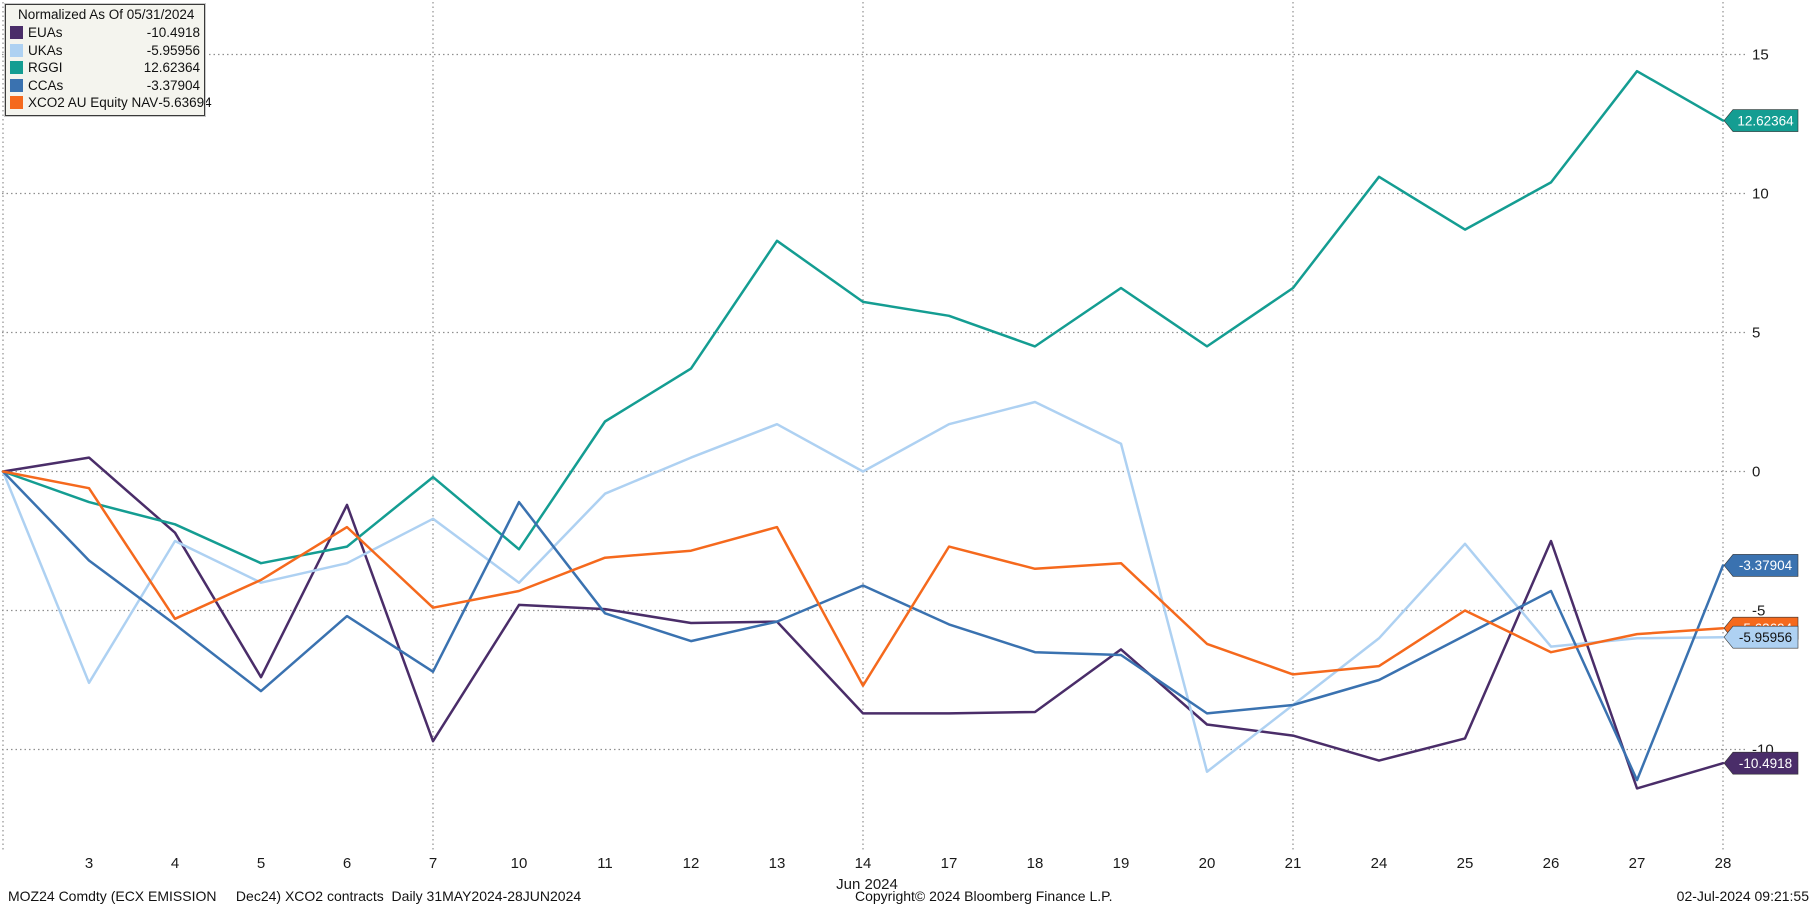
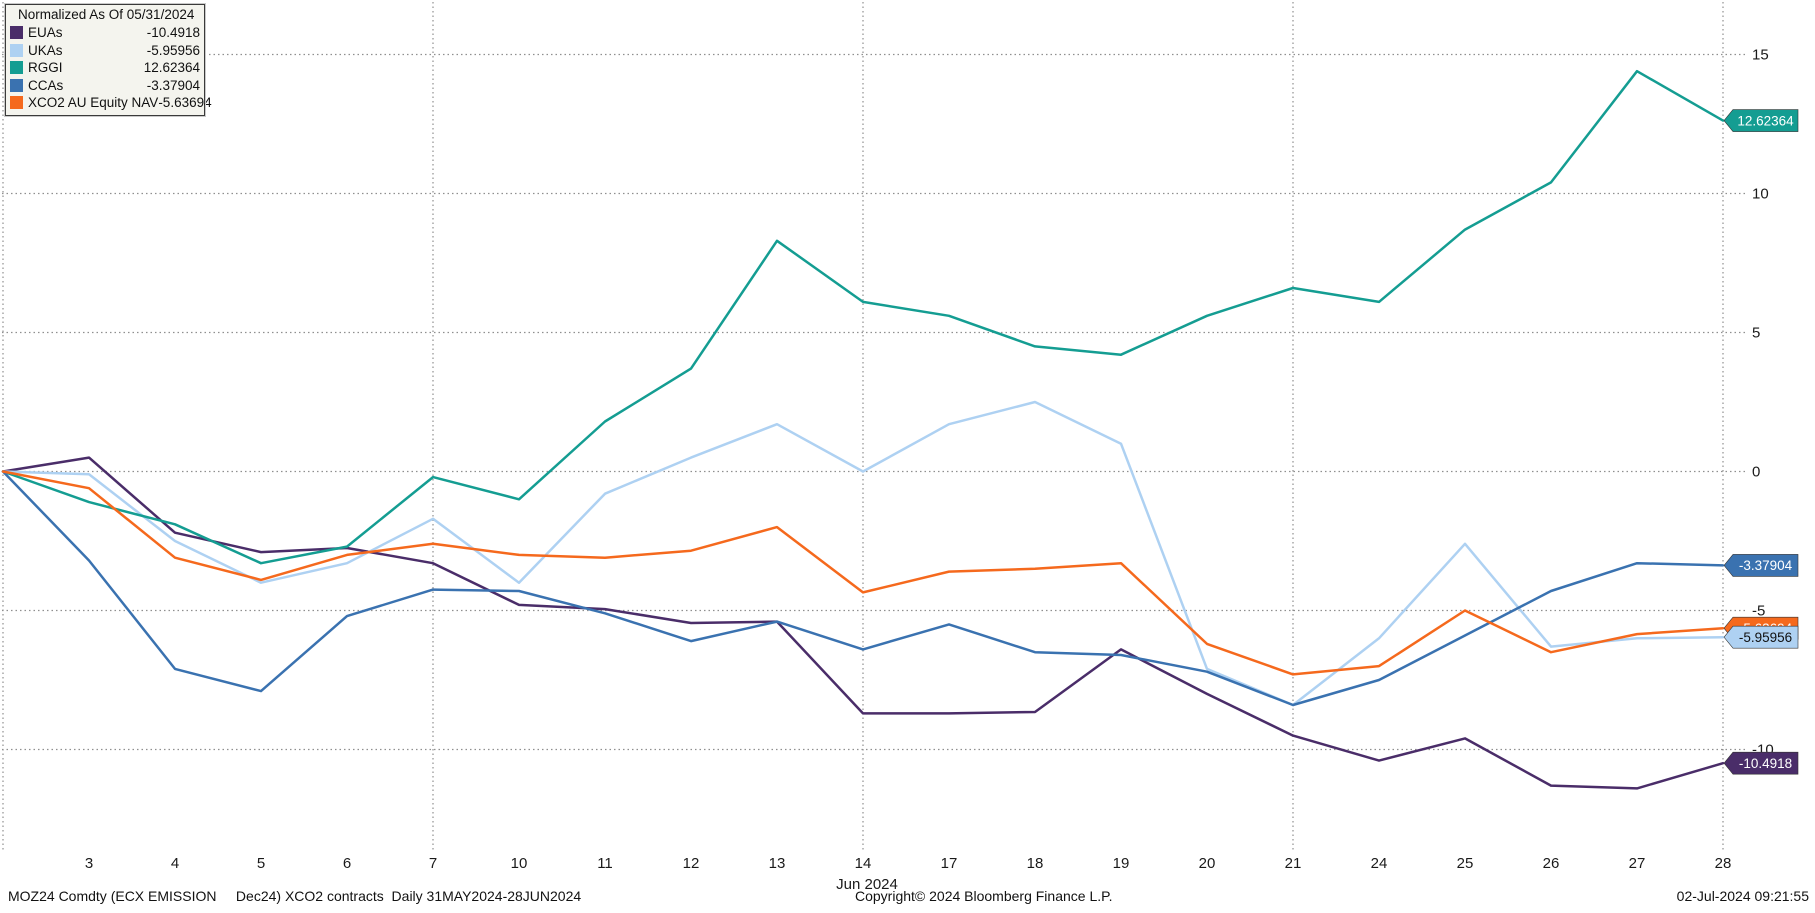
UKAs/3: -7.6 -> -0.1
CCAs/4: -5.5 -> -7.1
XCO2 AU Equity NAV/4: -5.3 -> -3.1
EUAs/5: -7.4 -> -2.9
EUAs/6: -1.2 -> -2.8
XCO2 AU Equity NAV/6: -2.0 -> -3.0
EUAs/7: -9.7 -> -3.3
CCAs/7: -7.2 -> -4.2
XCO2 AU Equity NAV/7: -4.9 -> -2.6
RGGI/10: -2.8 -> -1.0
CCAs/10: -1.1 -> -4.3
XCO2 AU Equity NAV/10: -4.3 -> -3.0
CCAs/14: -4.1 -> -6.4
XCO2 AU Equity NAV/14: -7.7 -> -4.3
XCO2 AU Equity NAV/17: -2.7 -> -3.6
RGGI/19: 6.6 -> 4.2
EUAs/20: -9.1 -> -8.0
UKAs/20: -10.8 -> -7.1
RGGI/20: 4.5 -> 5.6
CCAs/20: -8.7 -> -7.2
RGGI/24: 10.6 -> 6.1
EUAs/26: -2.5 -> -11.3
CCAs/27: -11.1 -> -3.3
